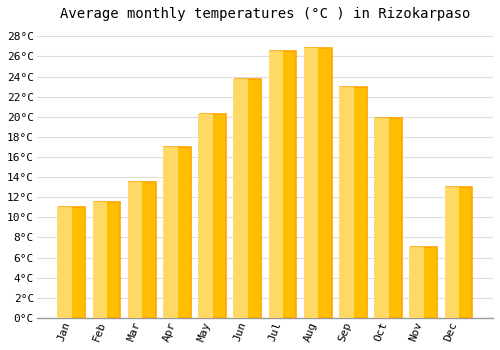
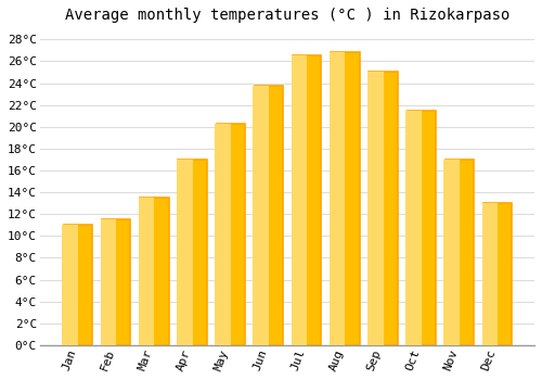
Sep: 23.0°C -> 25.0°C
Oct: 19.9°C -> 21.5°C
Nov: 7.0°C -> 17.0°C
